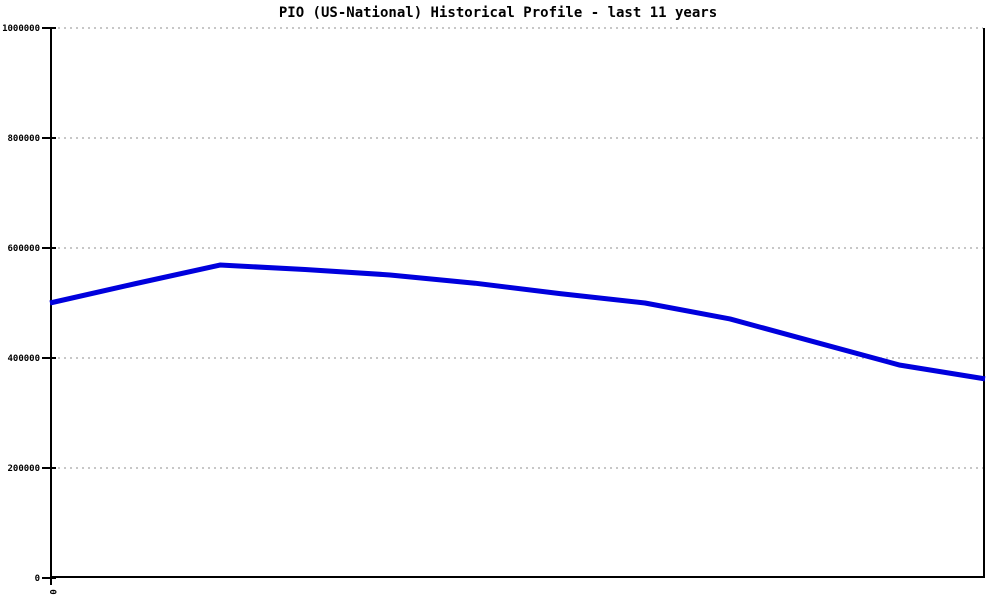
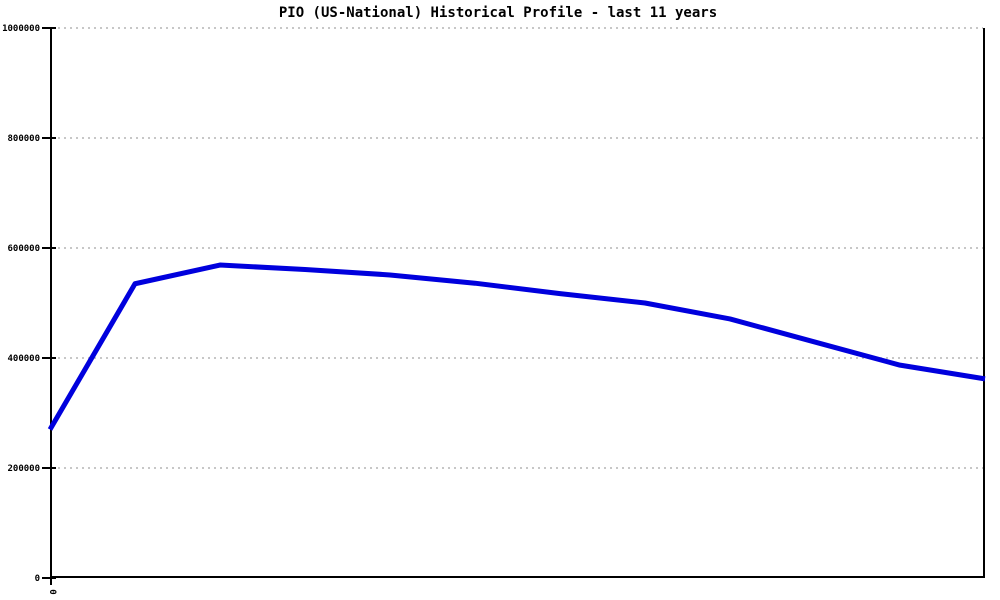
0: 500000 -> 270000
